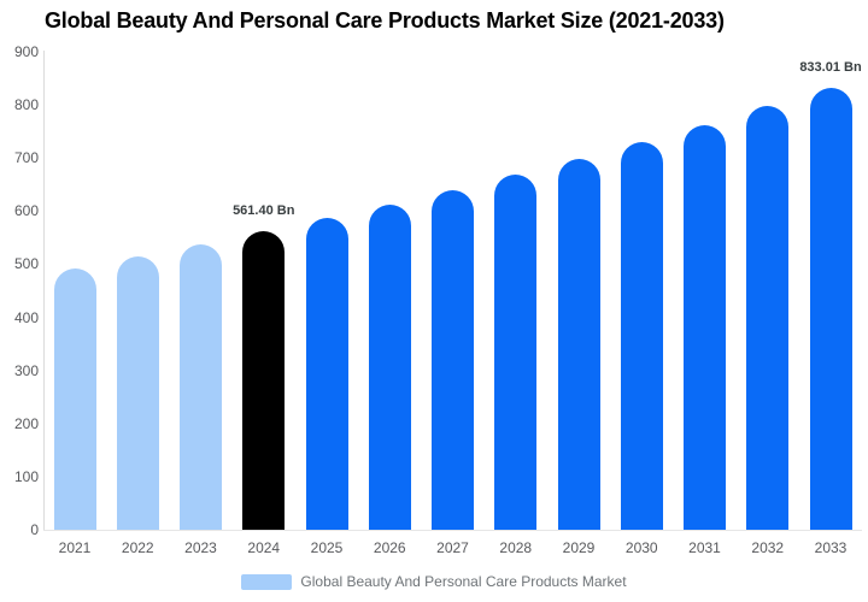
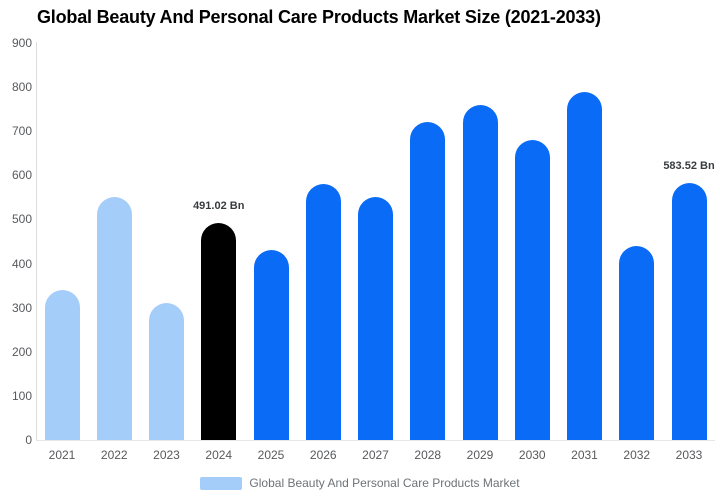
2021: 490 -> 340
2022: 510 -> 550
2023: 540 -> 310
2024: 561.40 -> 491.02
2025: 590 -> 430
2026: 610 -> 580
2027: 640 -> 550
2028: 670 -> 720
2029: 700 -> 760
2030: 730 -> 680
2031: 760 -> 790
2032: 800 -> 440
2033: 833.01 -> 583.52
